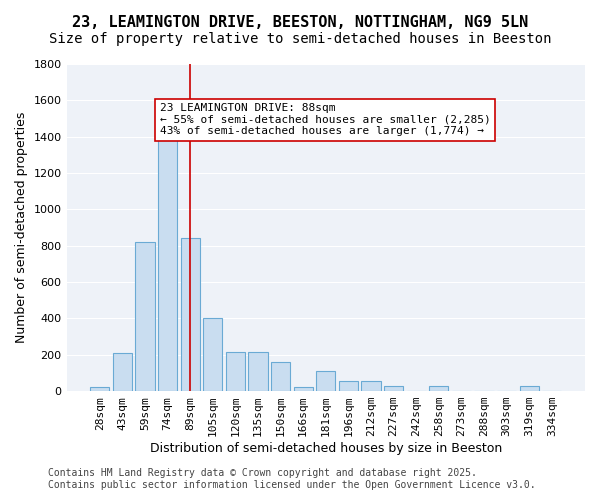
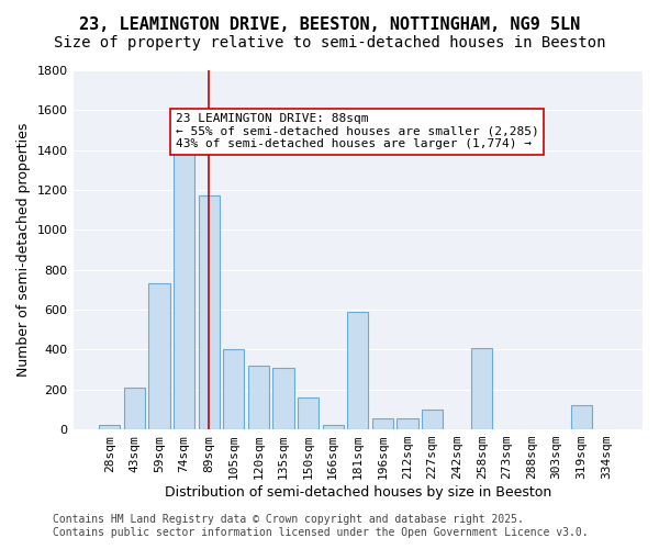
59sqm: 820 -> 730
89sqm: 840 -> 1170
120sqm: 220 -> 320
135sqm: 220 -> 310
181sqm: 110 -> 590
227sqm: 30 -> 100
258sqm: 30 -> 410
319sqm: 30 -> 120
